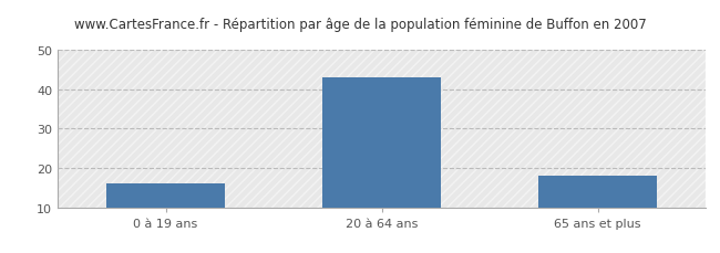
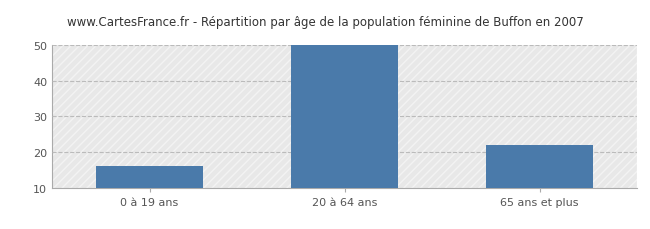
20 à 64 ans: 43 -> 50
65 ans et plus: 18 -> 22
